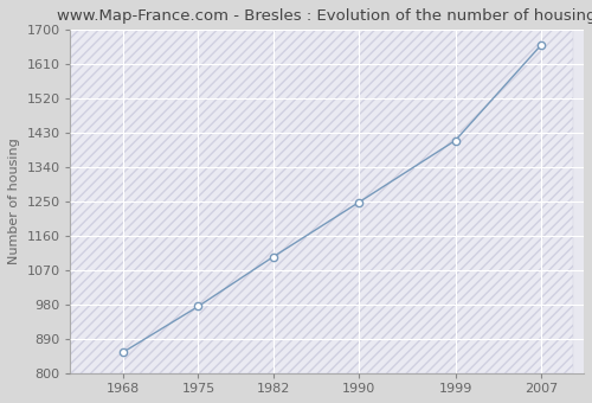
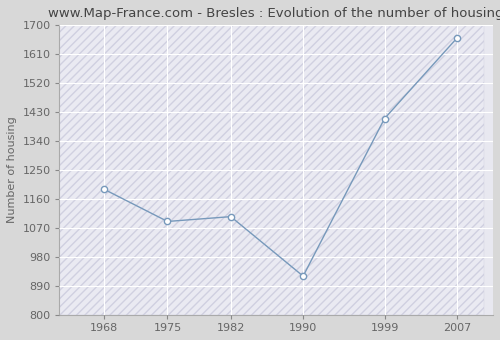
1968: 855 -> 1190
1975: 975 -> 1090
1990: 1248 -> 920
